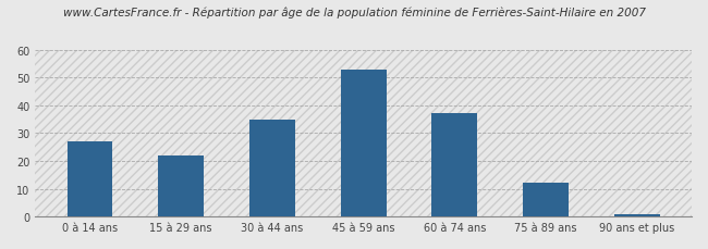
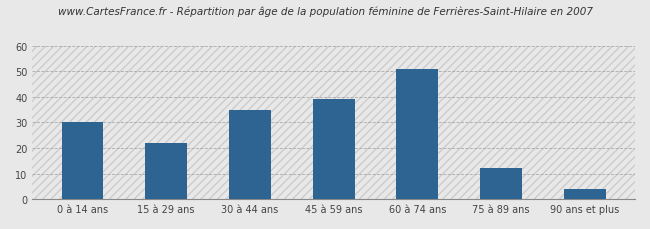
0 à 14 ans: 27 -> 30
45 à 59 ans: 53 -> 39
60 à 74 ans: 37 -> 51
90 ans et plus: 1 -> 4
